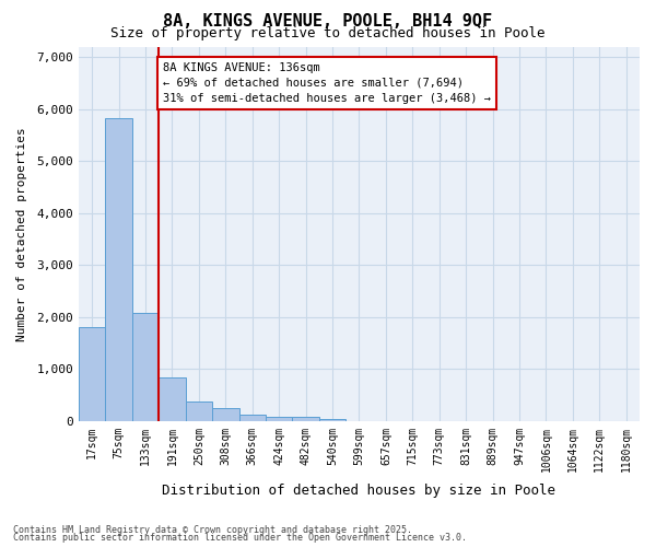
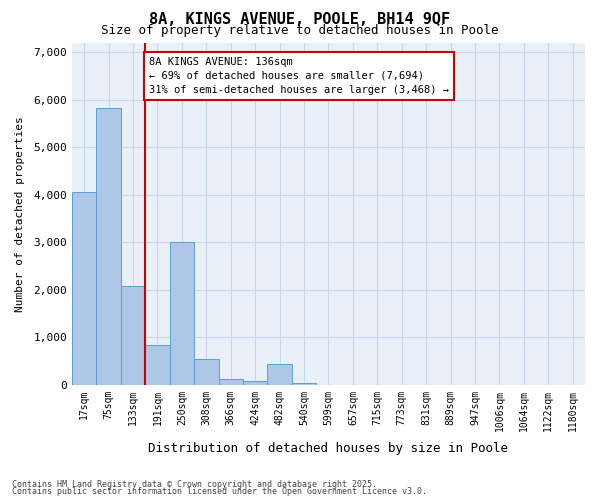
17sqm: 1,800 -> 4,050
250sqm: 370 -> 3,000
308sqm: 240 -> 550
482sqm: 90 -> 450
